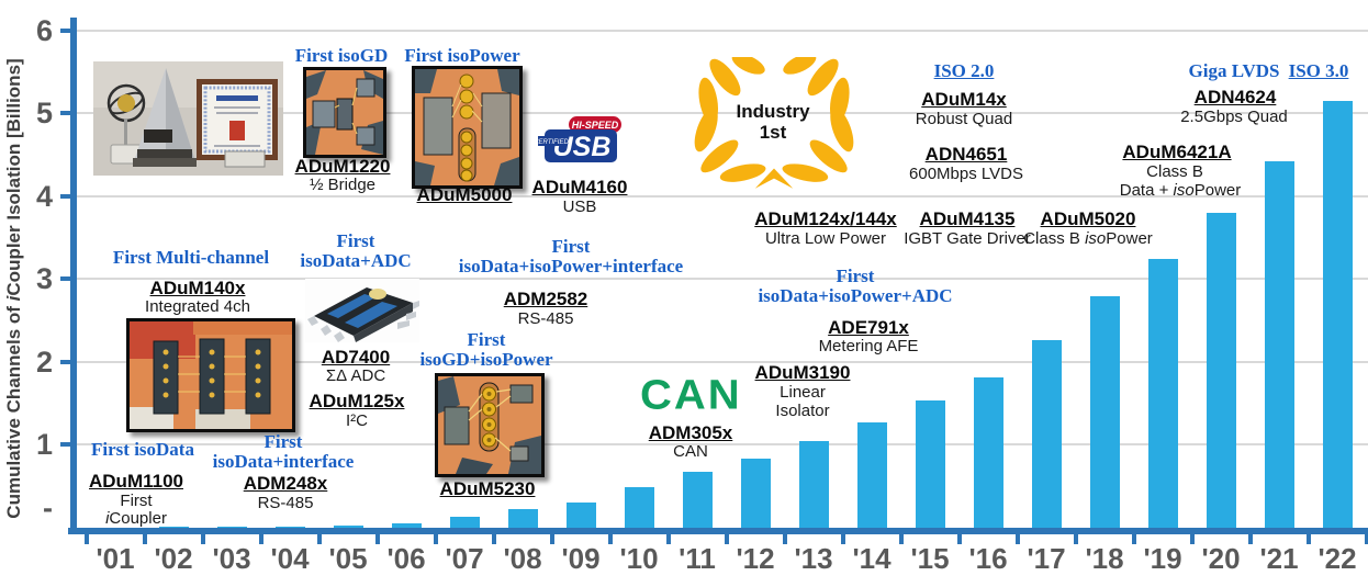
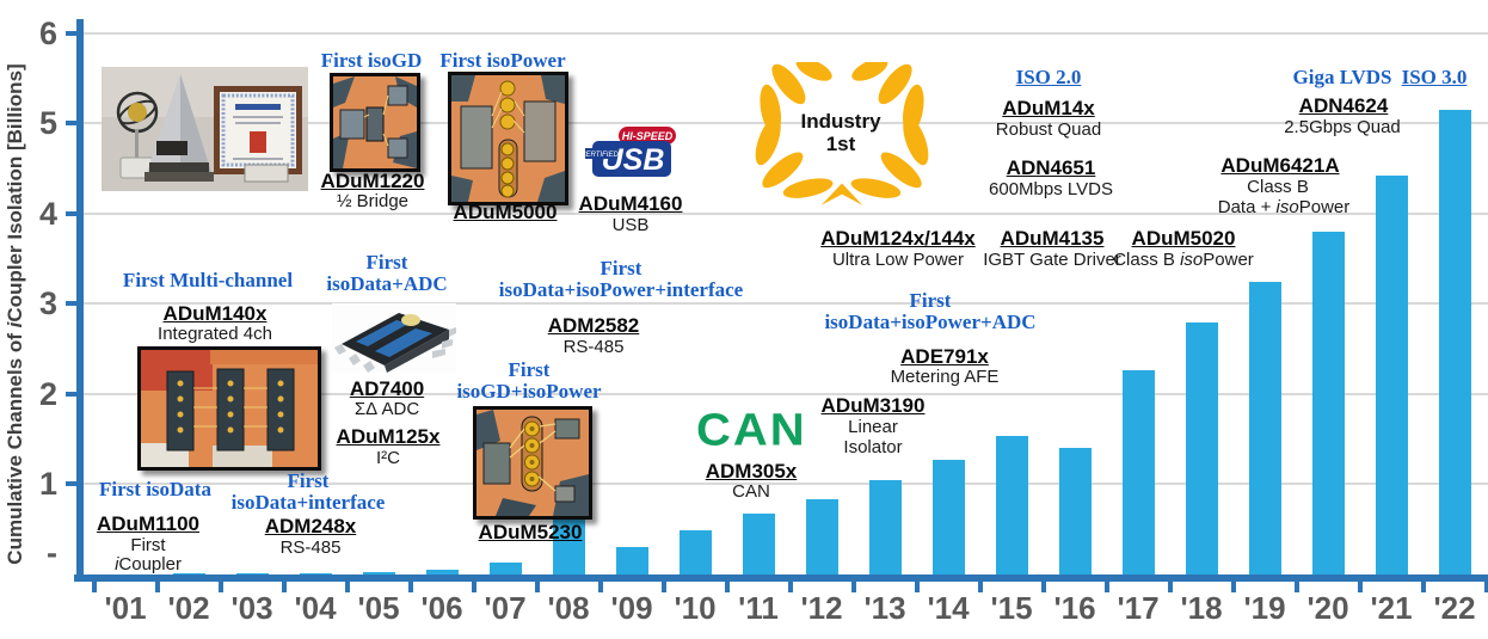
'08: 0.2 -> 1.7
'16: 1.8 -> 1.4
